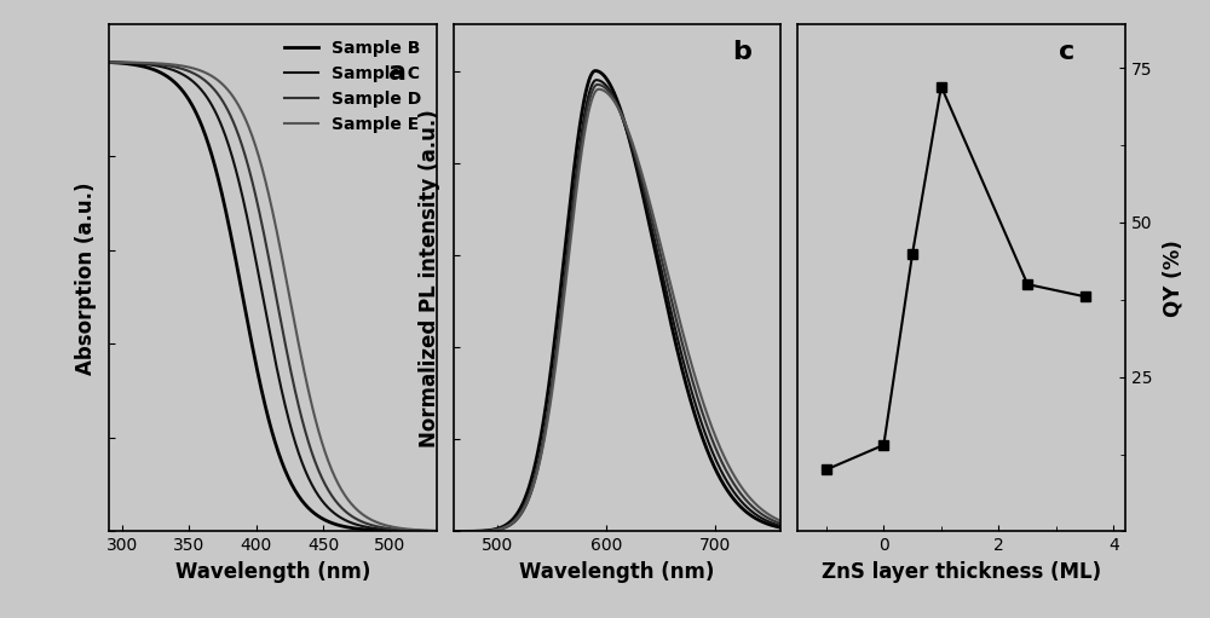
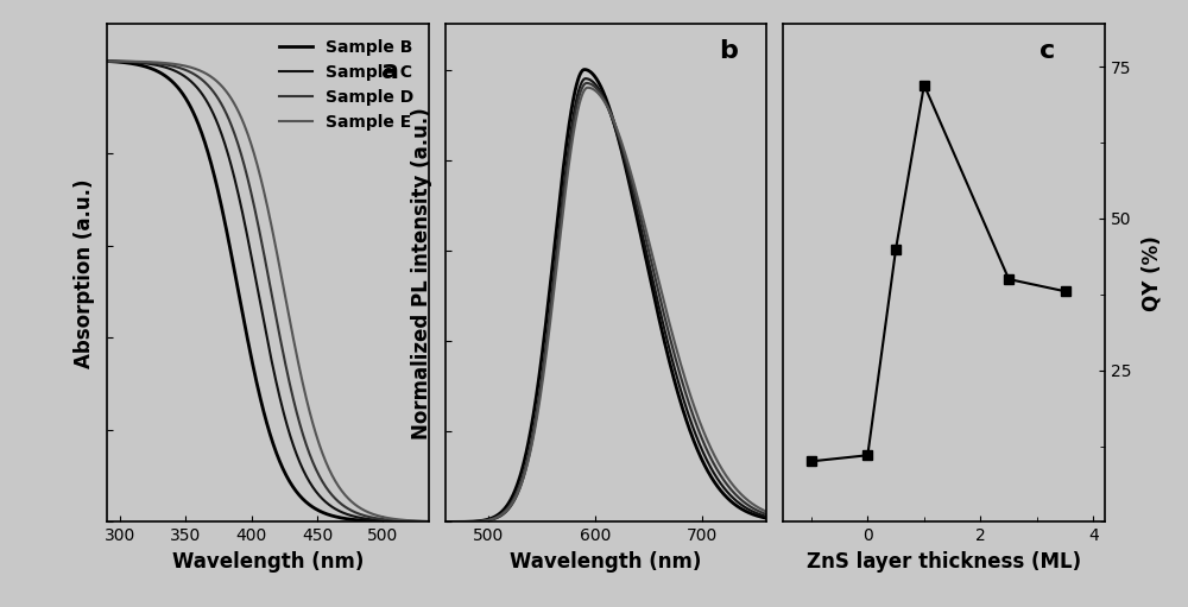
0: 14 -> 11
